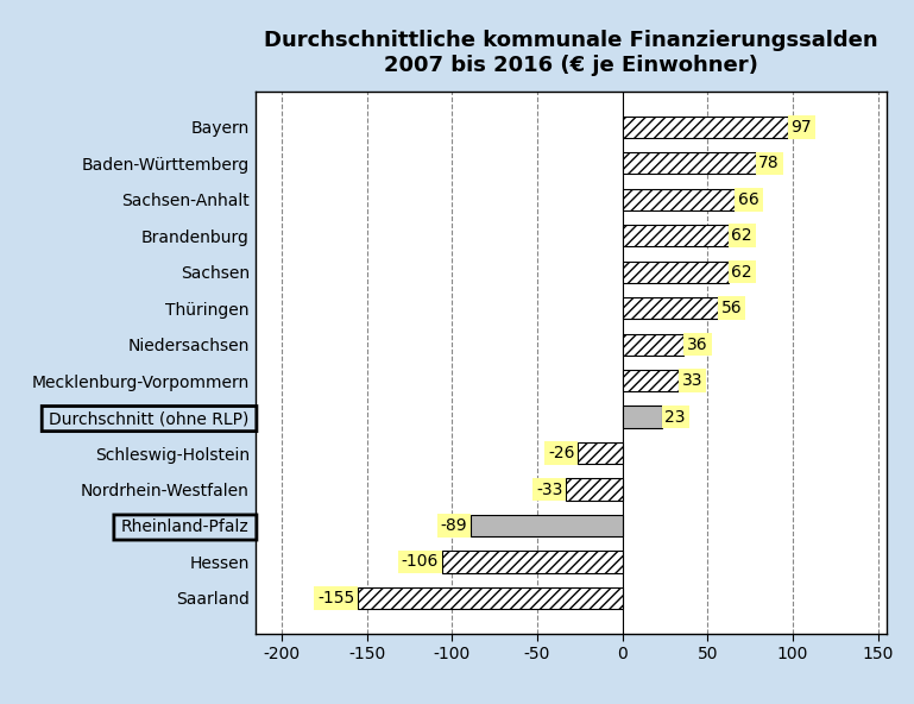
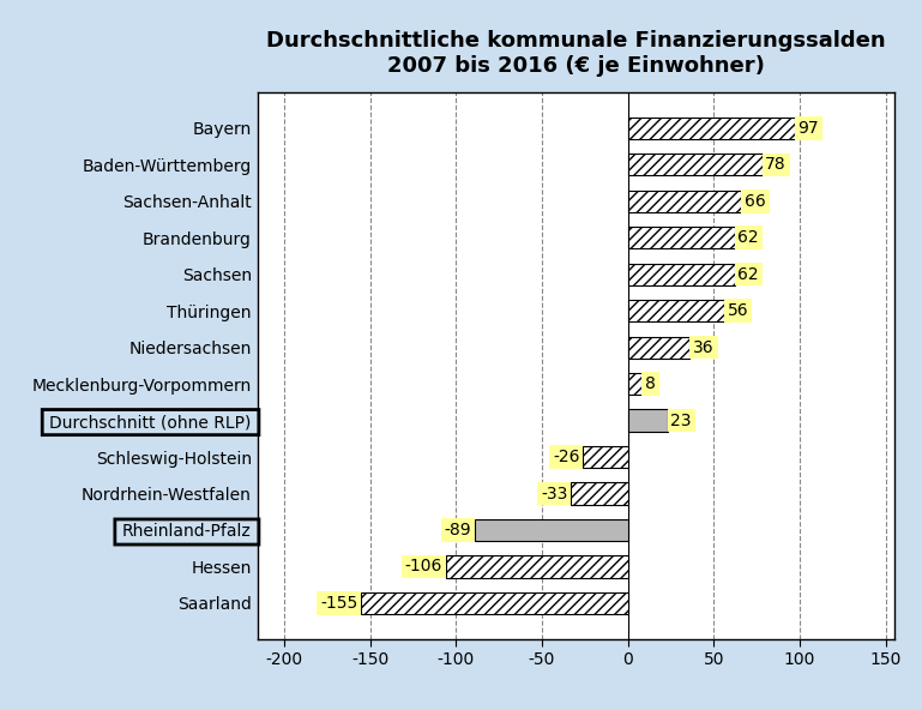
Mecklenburg-Vorpommern: 33 -> 8
